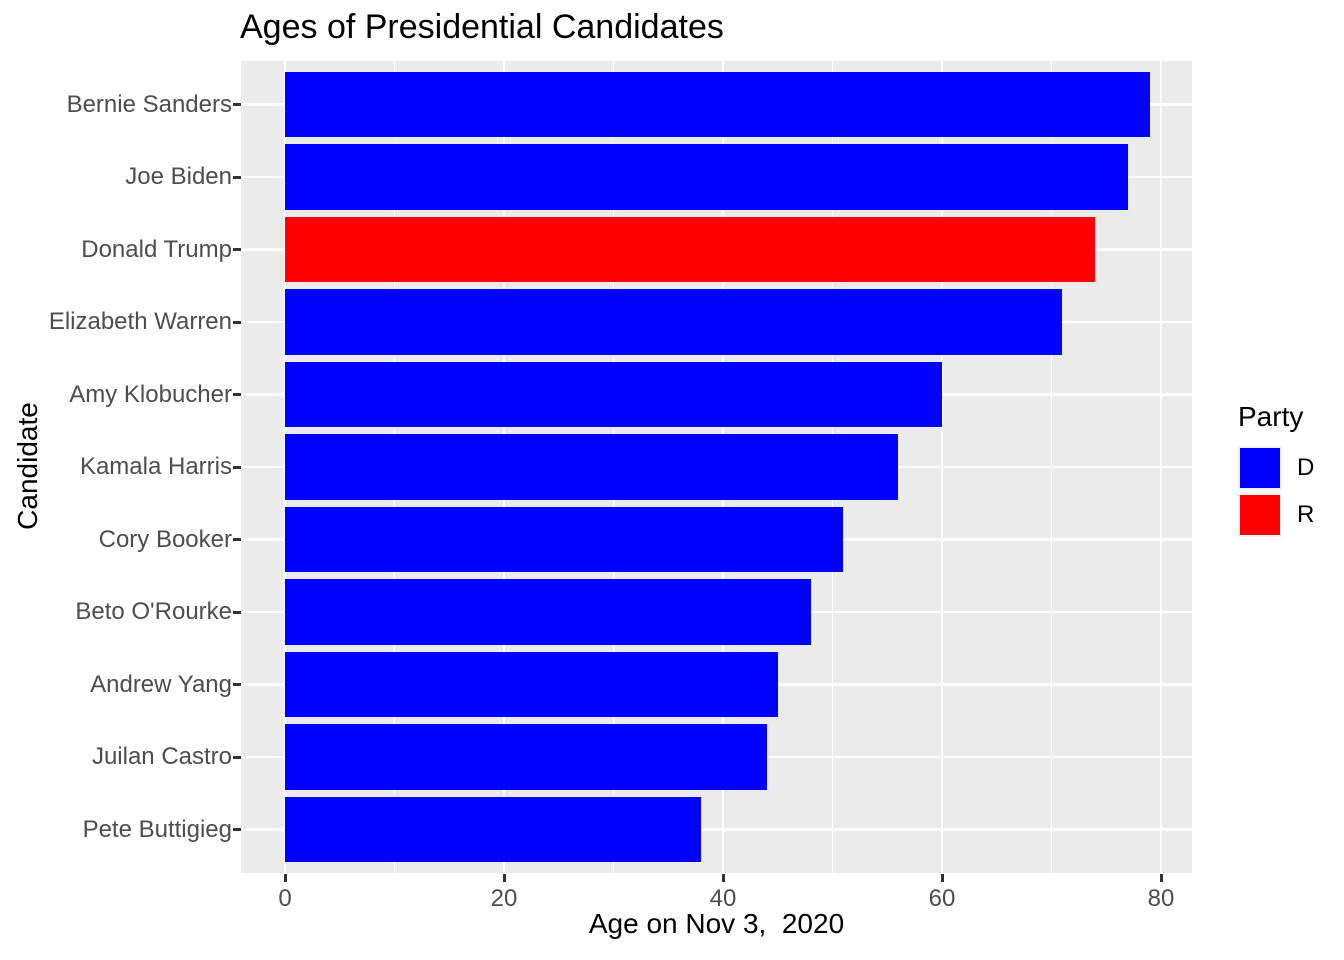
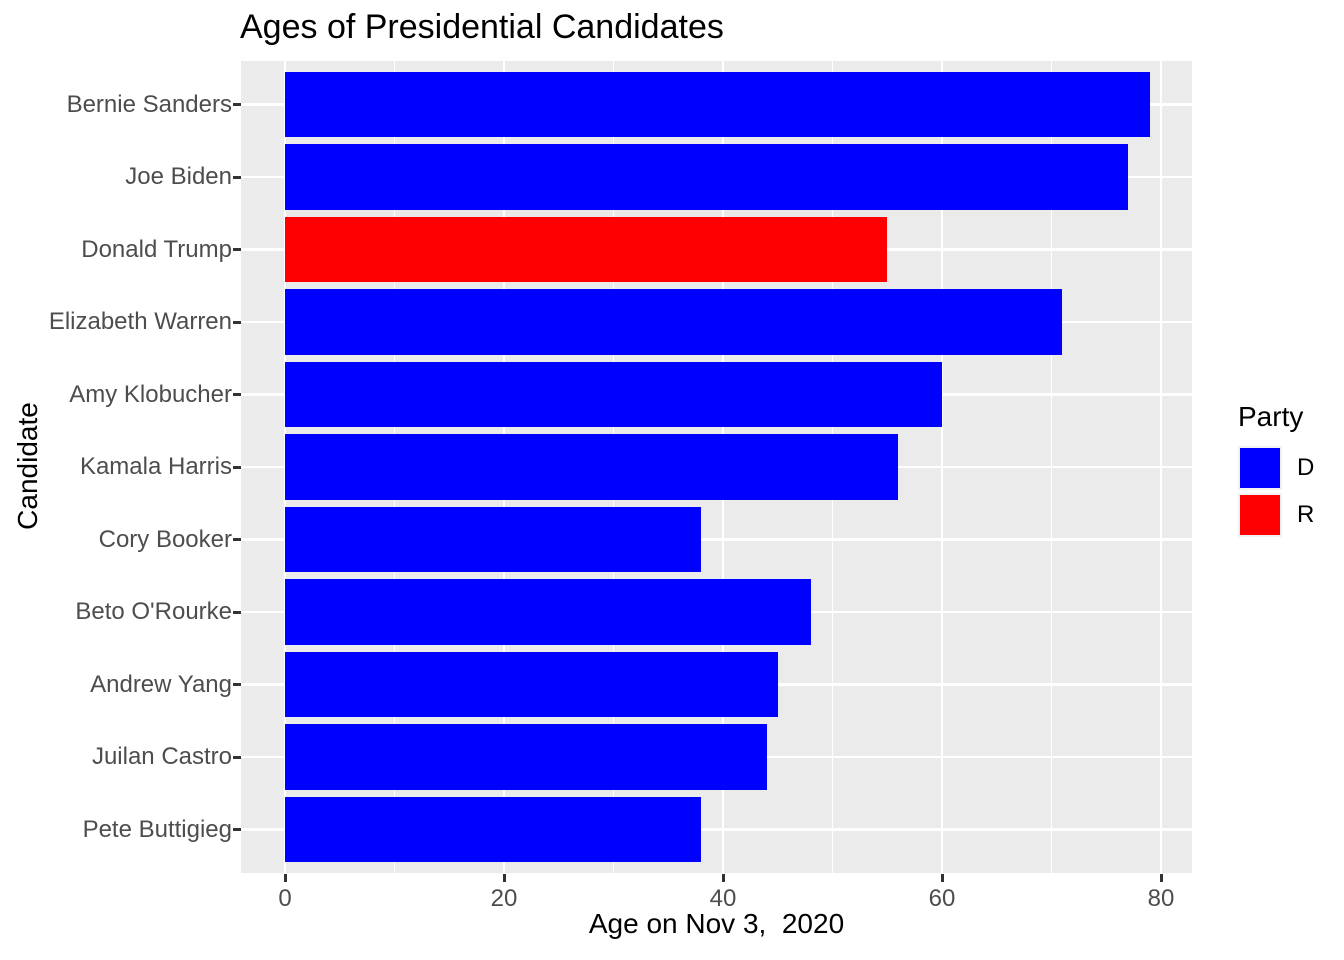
Donald Trump: 74 -> 55
Cory Booker: 51 -> 38
